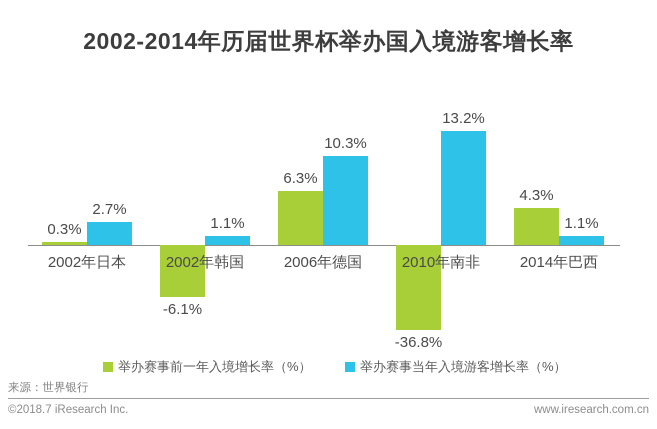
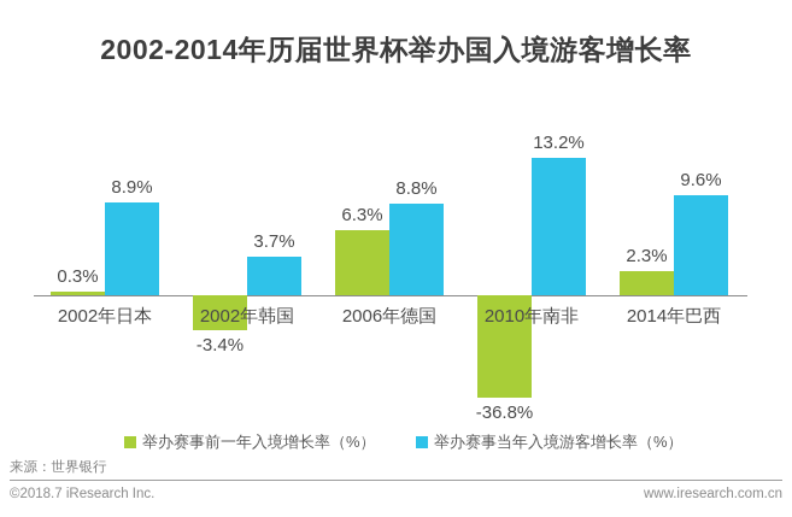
举办赛事当年入境游客增长率（%）/2002年日本: 2.7% -> 8.9%
举办赛事前一年入境增长率（%）/2002年韩国: -6.1% -> -3.4%
举办赛事当年入境游客增长率（%）/2002年韩国: 1.1% -> 3.7%
举办赛事当年入境游客增长率（%）/2006年德国: 10.3% -> 8.8%
举办赛事前一年入境增长率（%）/2014年巴西: 4.3% -> 2.3%
举办赛事当年入境游客增长率（%）/2014年巴西: 1.1% -> 9.6%
